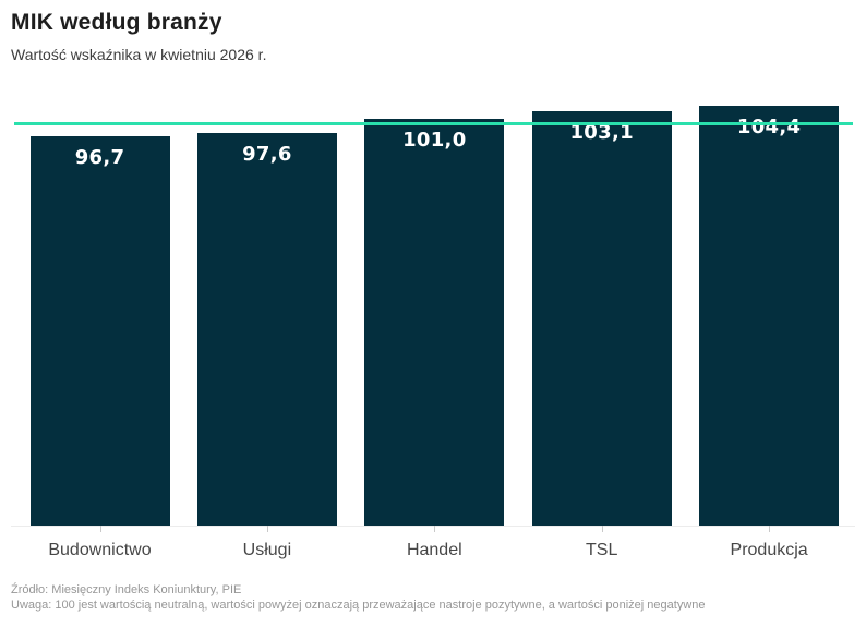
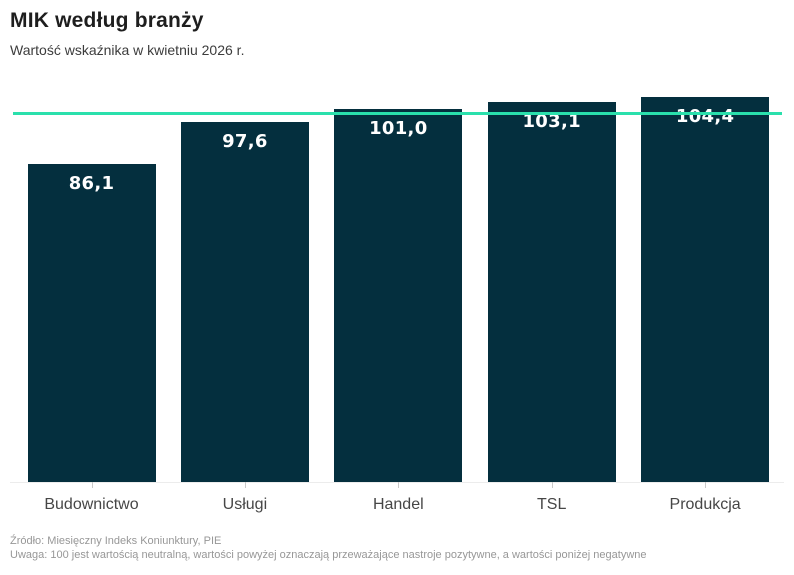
Budownictwo: 96,7 -> 86,1
